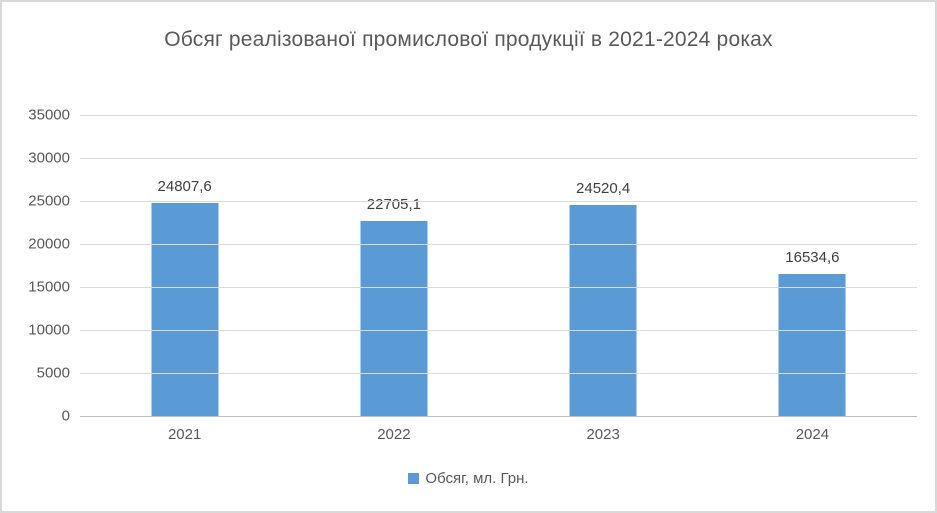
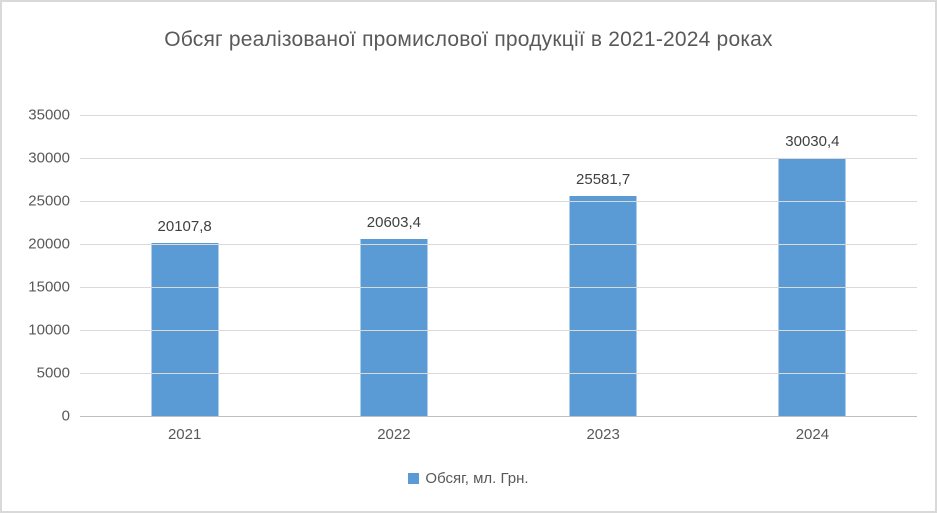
2021: 24807,6 -> 20107,8
2022: 22705,1 -> 20603,4
2023: 24520,4 -> 25581,7
2024: 16534,6 -> 30030,4
